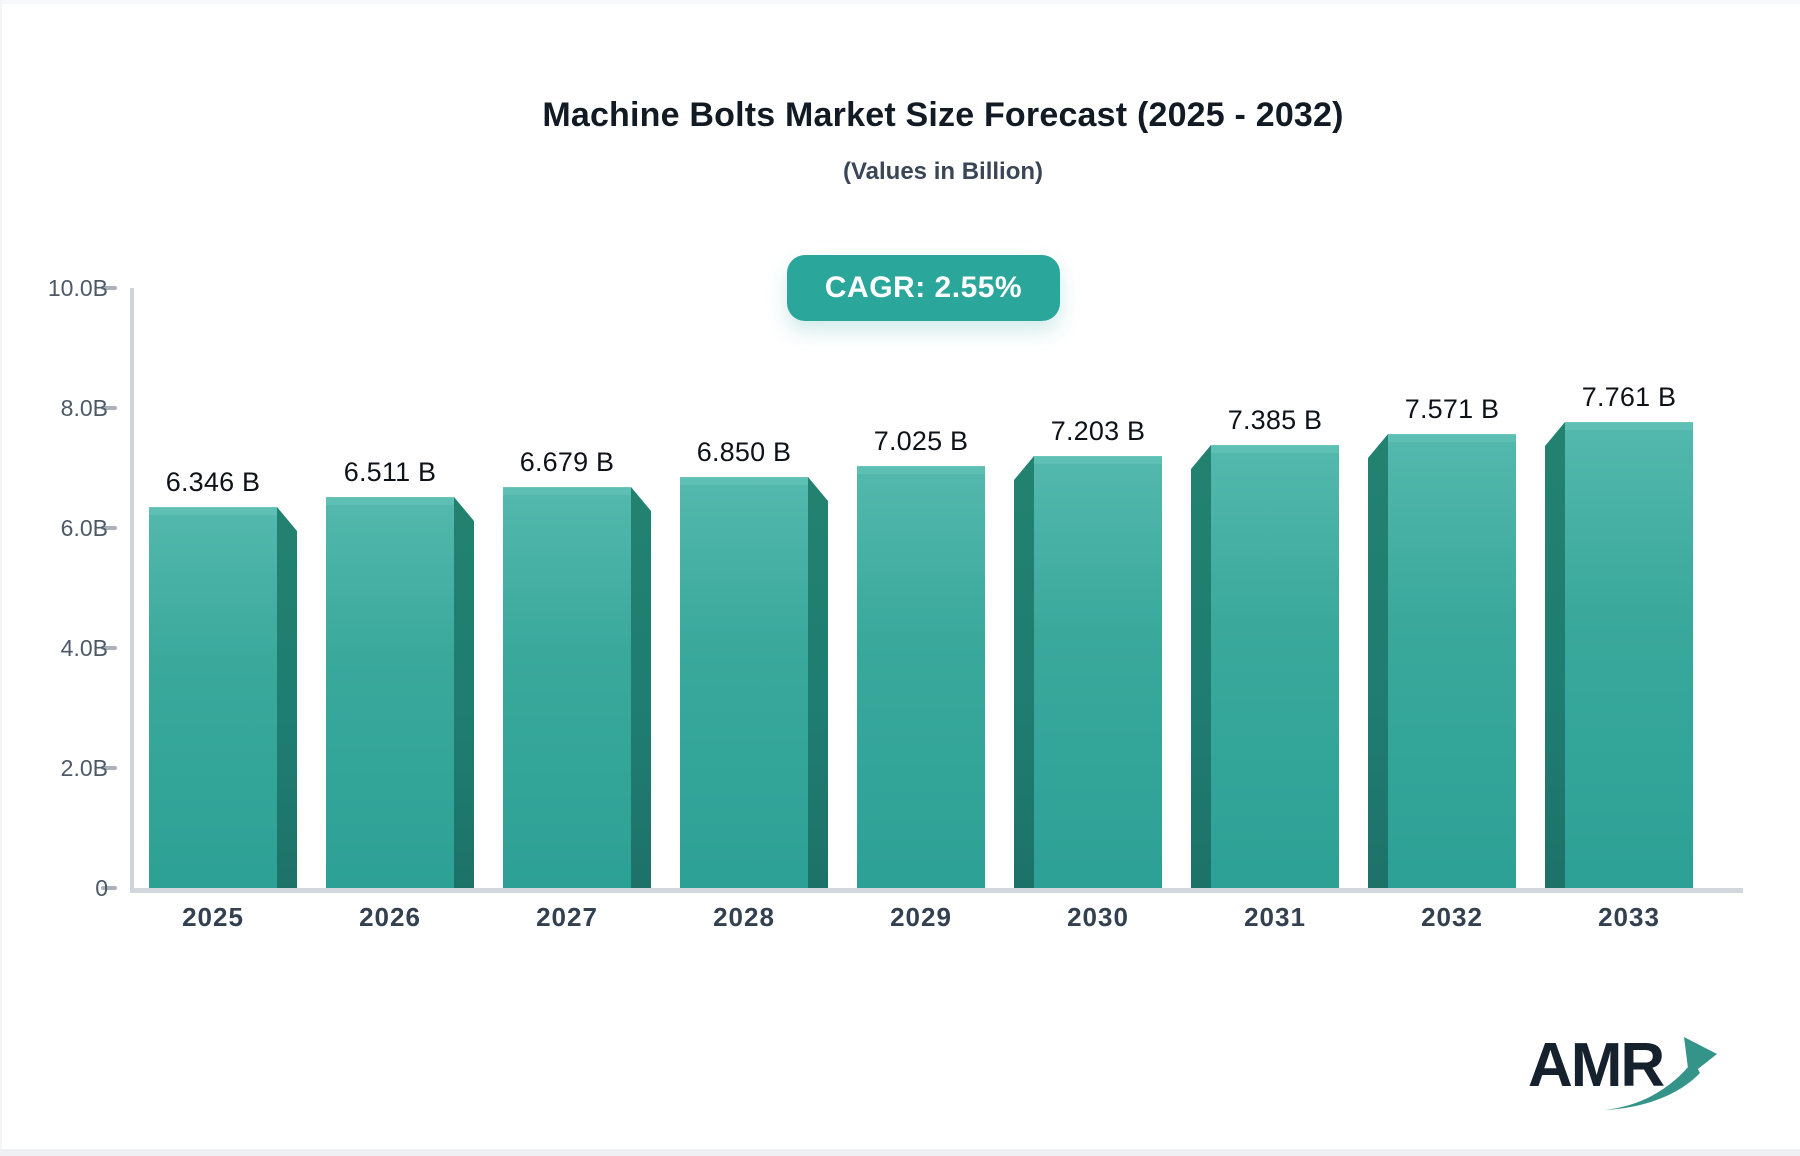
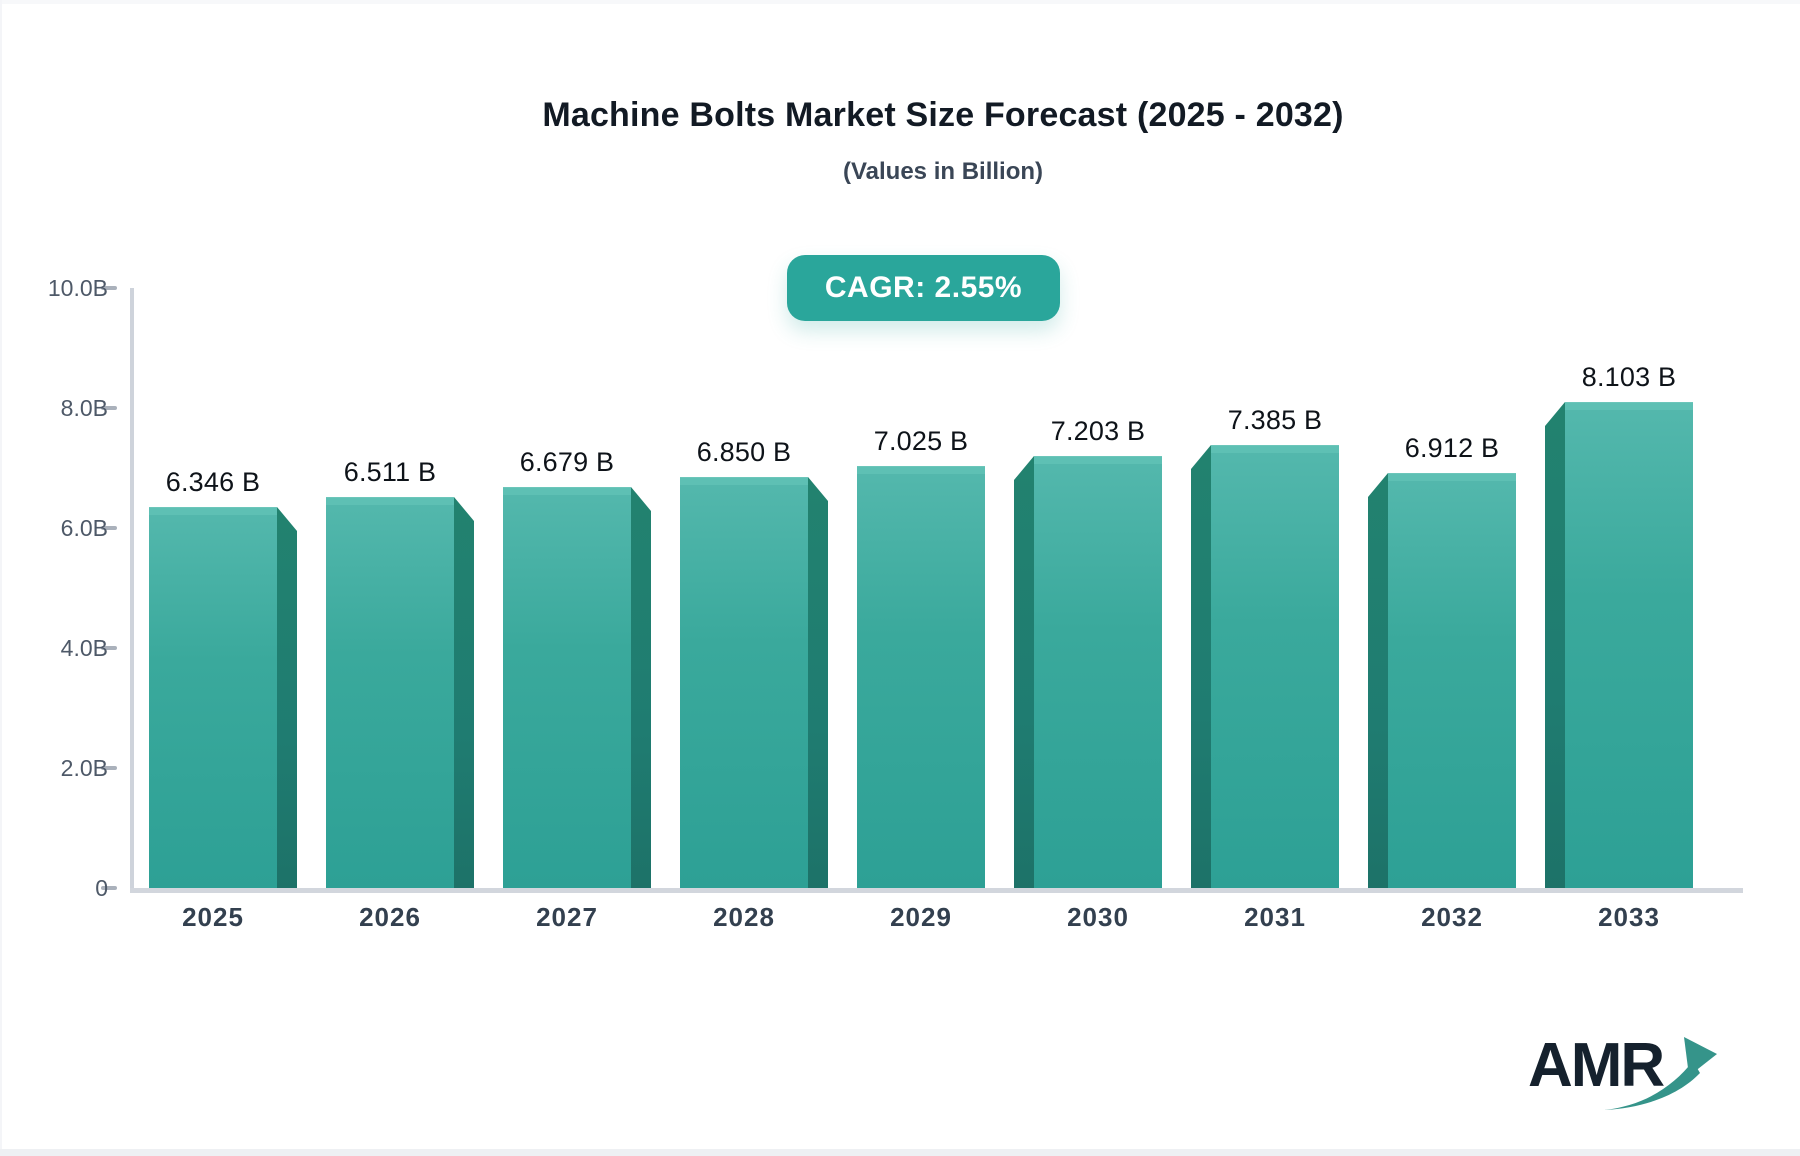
2032: 7.571 -> 6.912
2033: 7.761 -> 8.103
